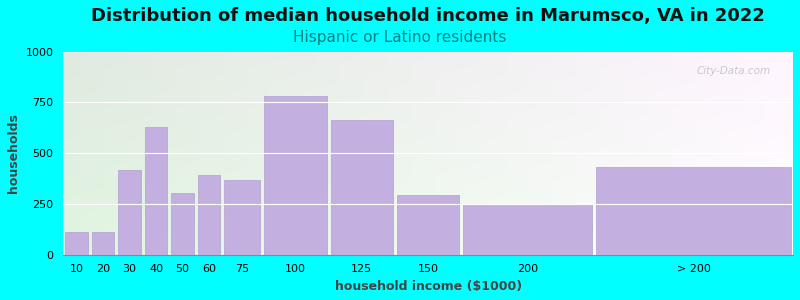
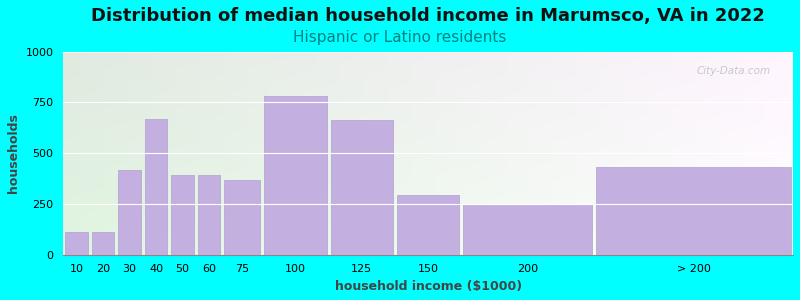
40: 630 -> 670
50: 305 -> 390
